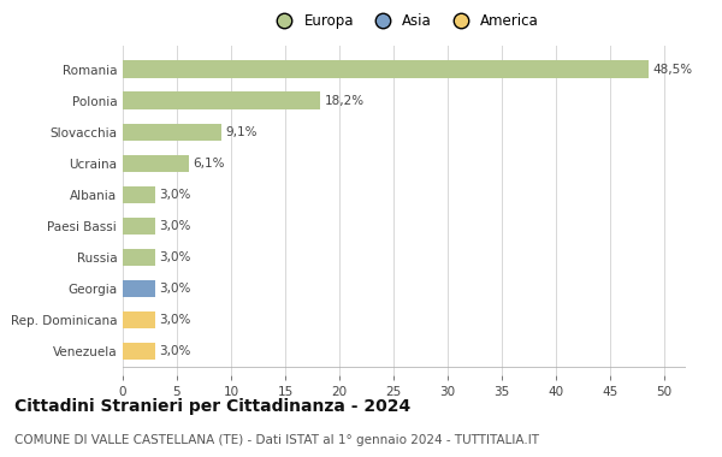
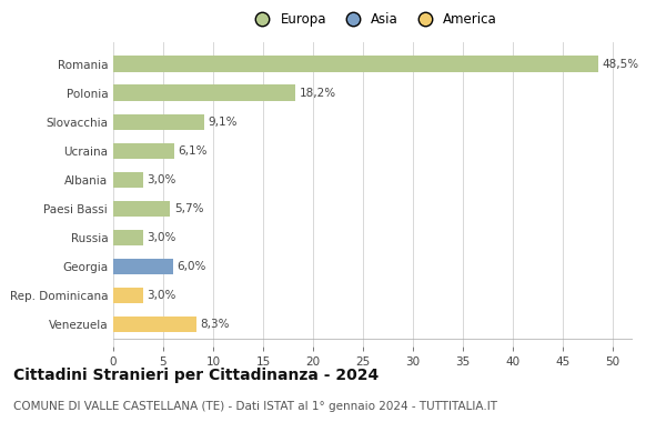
Paesi Bassi: 3,0% -> 5,7%
Georgia: 3,0% -> 6,0%
Venezuela: 3,0% -> 8,3%
